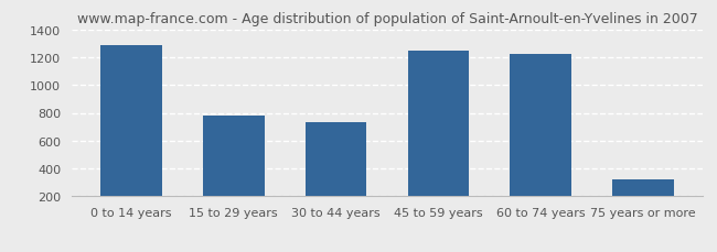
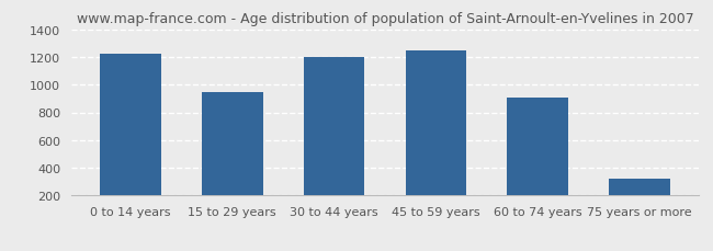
0 to 14 years: 1290 -> 1220
15 to 29 years: 780 -> 950
30 to 44 years: 730 -> 1200
60 to 74 years: 1220 -> 910
